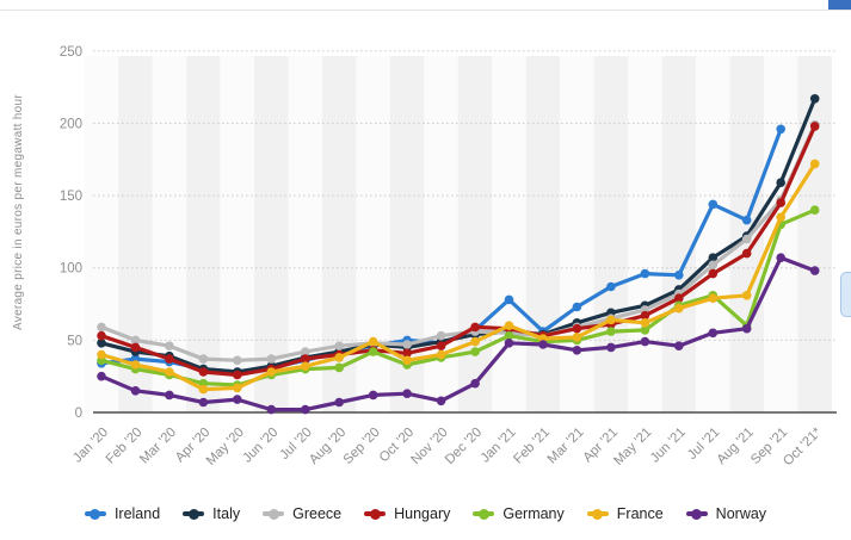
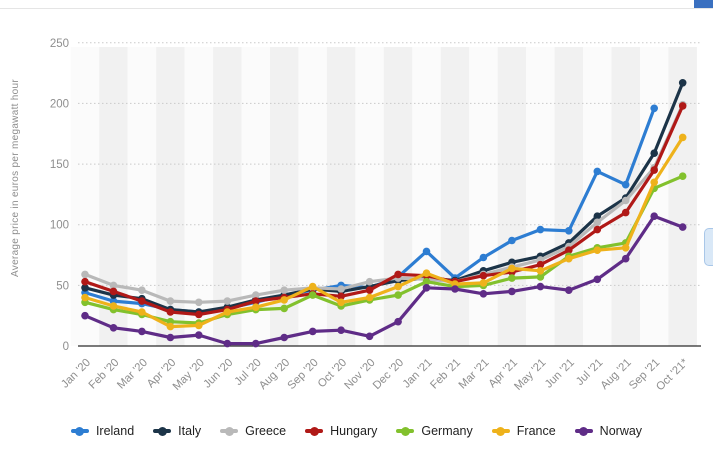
Ireland/Jan '20: 34 -> 44
Germany/Aug '21: 60 -> 85
Norway/Aug '21: 58 -> 72
